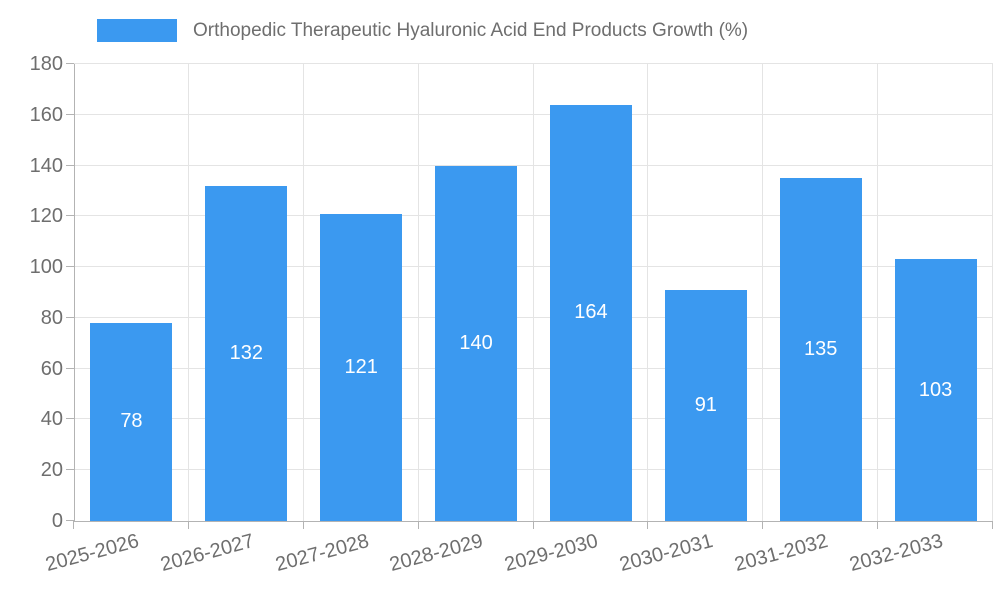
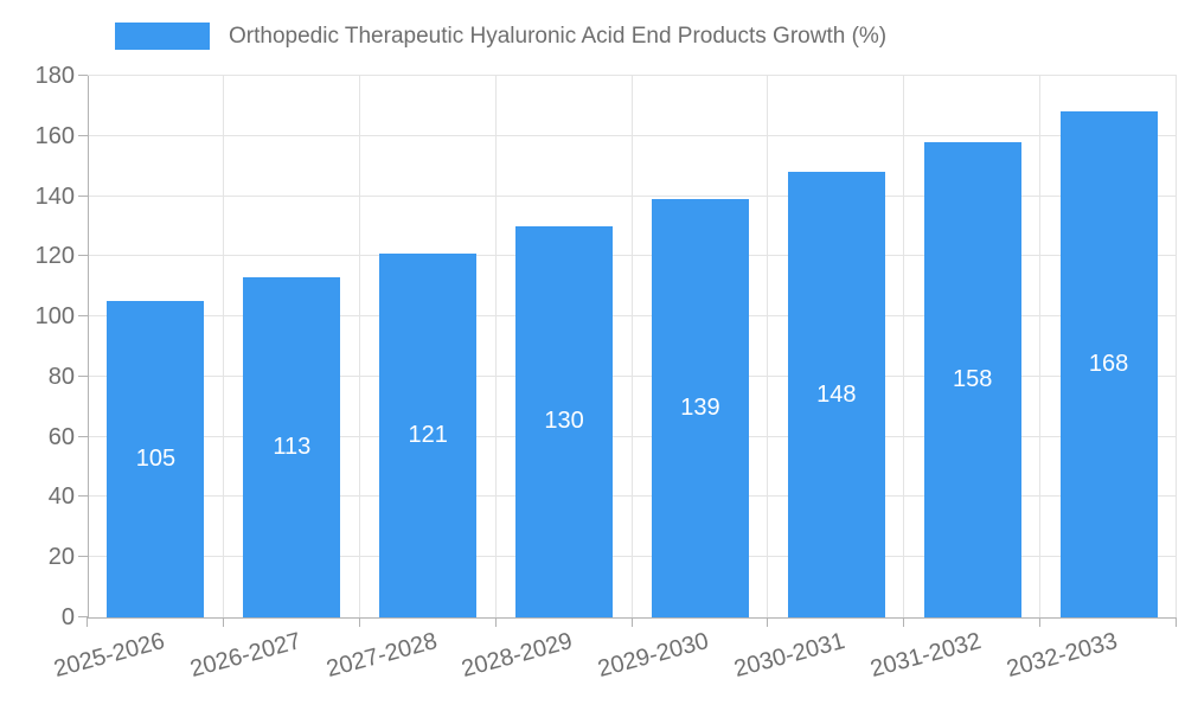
2025-2026: 78 -> 105
2026-2027: 132 -> 113
2028-2029: 140 -> 130
2029-2030: 164 -> 139
2030-2031: 91 -> 148
2031-2032: 135 -> 158
2032-2033: 103 -> 168
